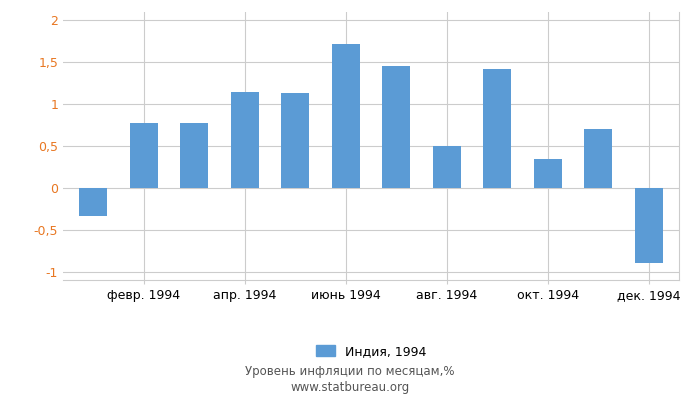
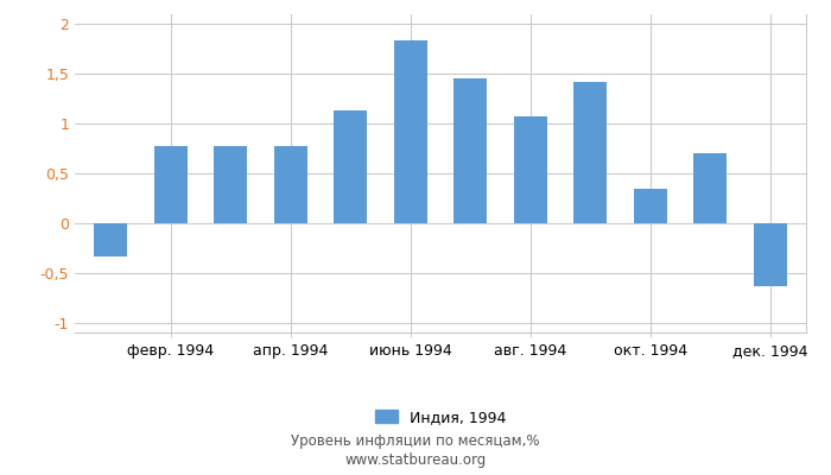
апр. 1994: 1,14 -> 0,77
июнь 1994: 1,72 -> 1,84
авг. 1994: 0,50 -> 1,07
дек. 1994: -0,90 -> -0,63
